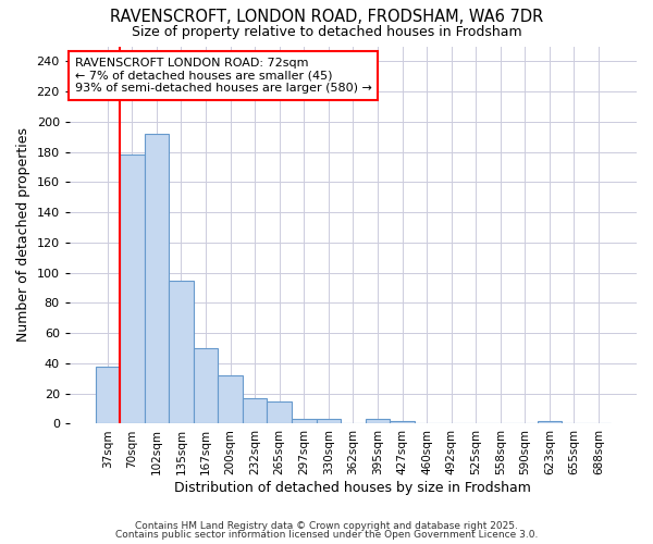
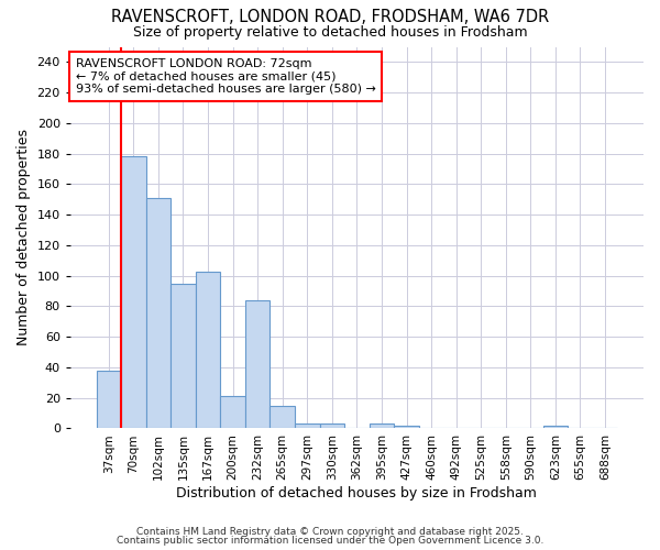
102sqm: 192 -> 151
167sqm: 50 -> 103
200sqm: 32 -> 21
232sqm: 17 -> 84
